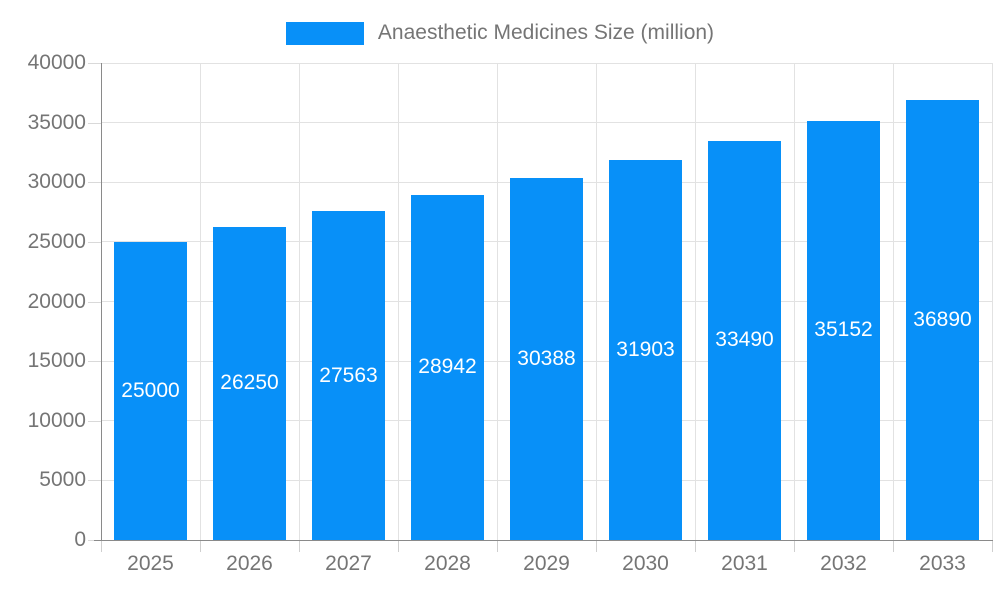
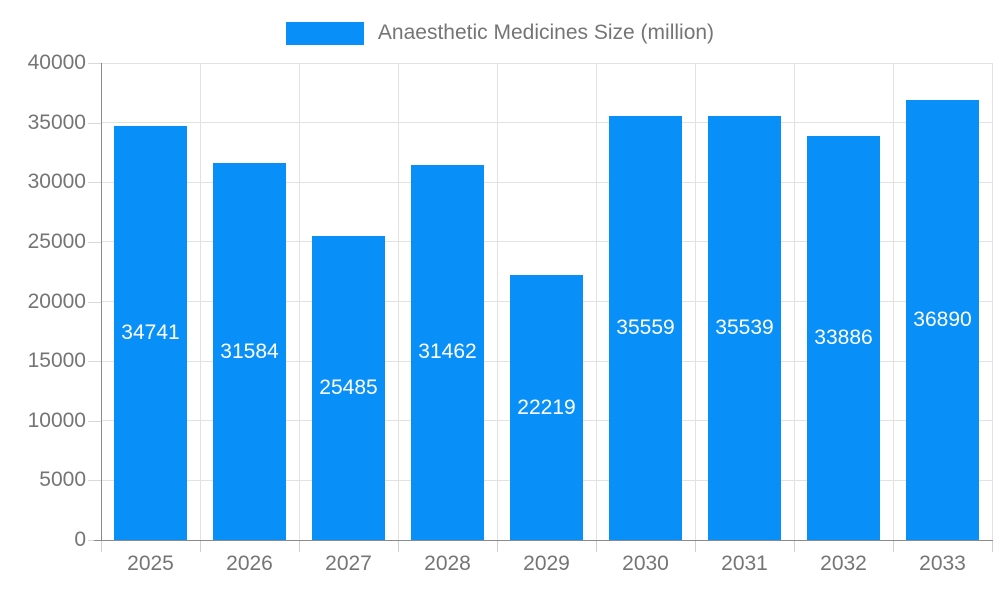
2025: 25000 -> 34741
2026: 26250 -> 31584
2027: 27563 -> 25485
2028: 28942 -> 31462
2029: 30388 -> 22219
2030: 31903 -> 35559
2031: 33490 -> 35539
2032: 35152 -> 33886
